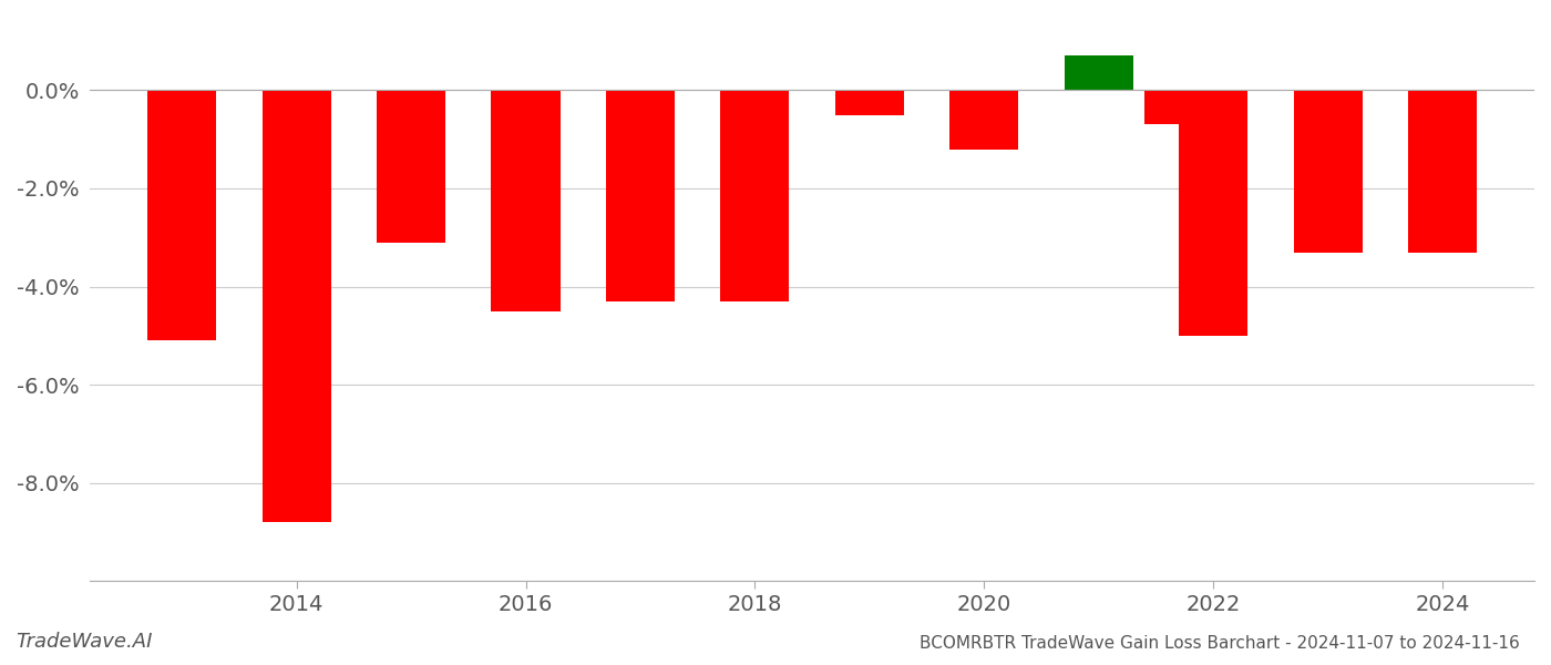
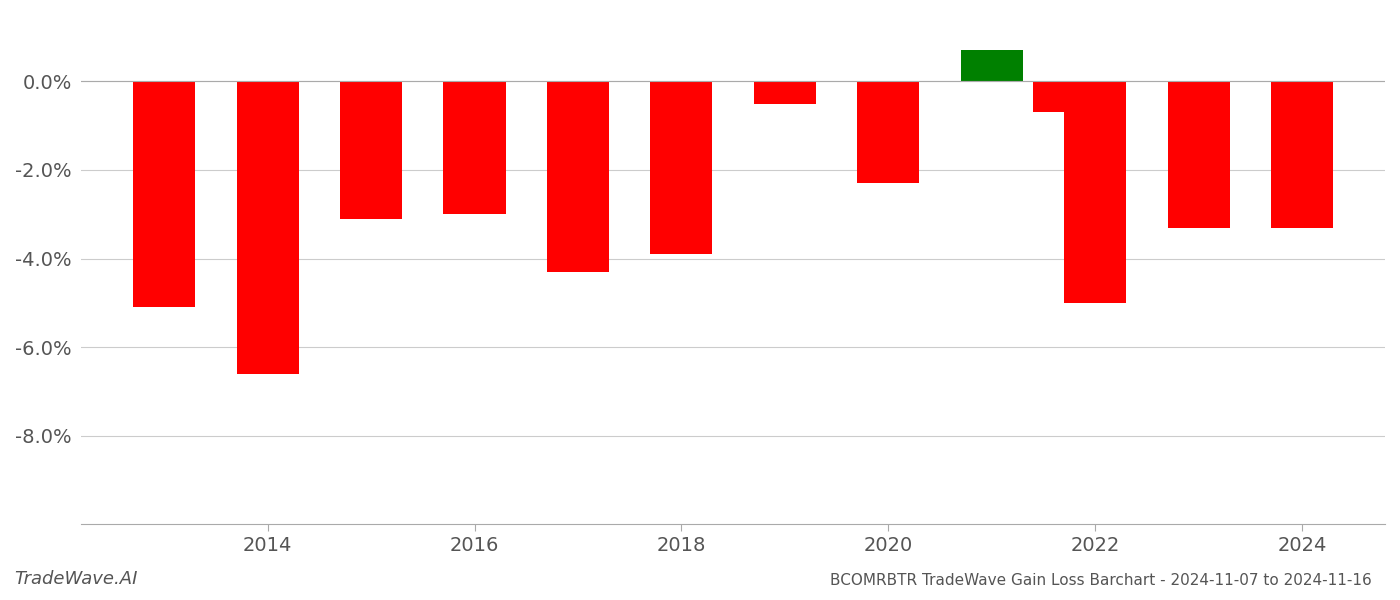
2014: -8.8% -> -6.6%
2016: -4.5% -> -3.0%
2018: -4.3% -> -3.9%
2020: -1.2% -> -2.3%
